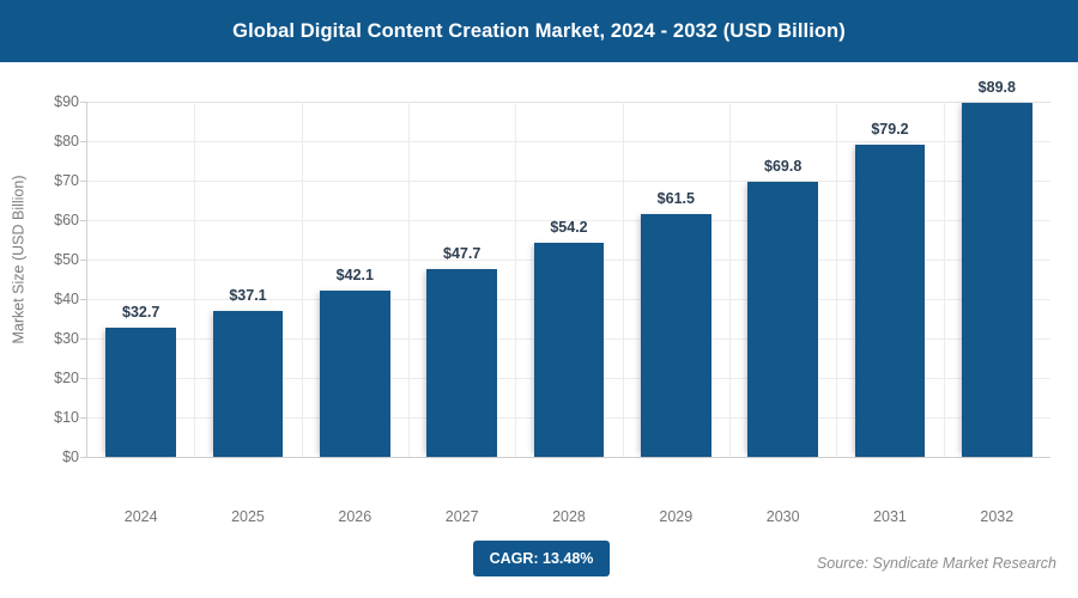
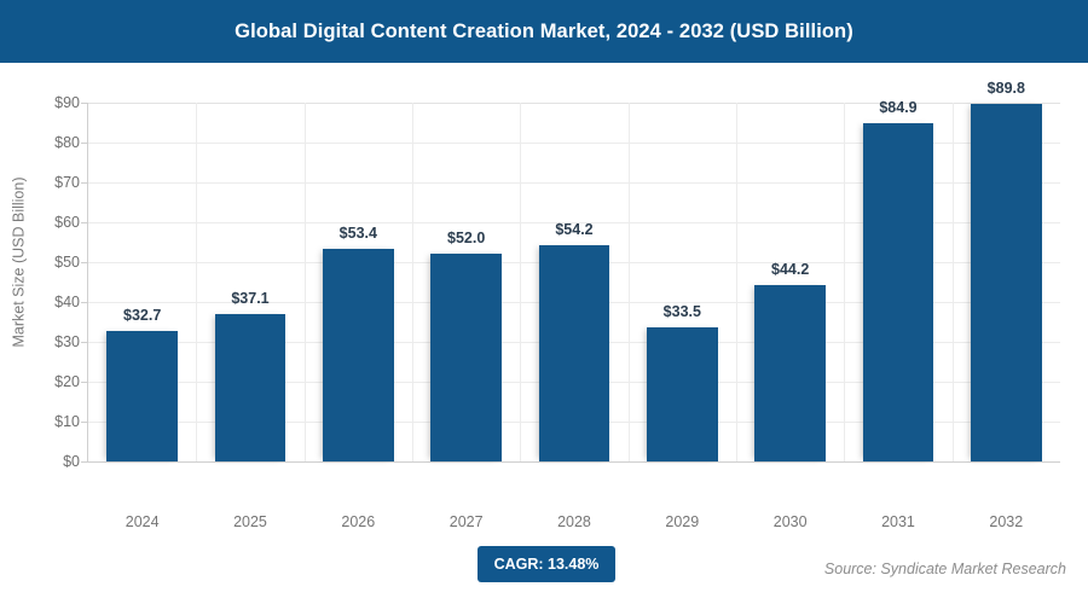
2026: $42.1 -> $53.4
2027: $47.7 -> $52.0
2029: $61.5 -> $33.5
2030: $69.8 -> $44.2
2031: $79.2 -> $84.9
